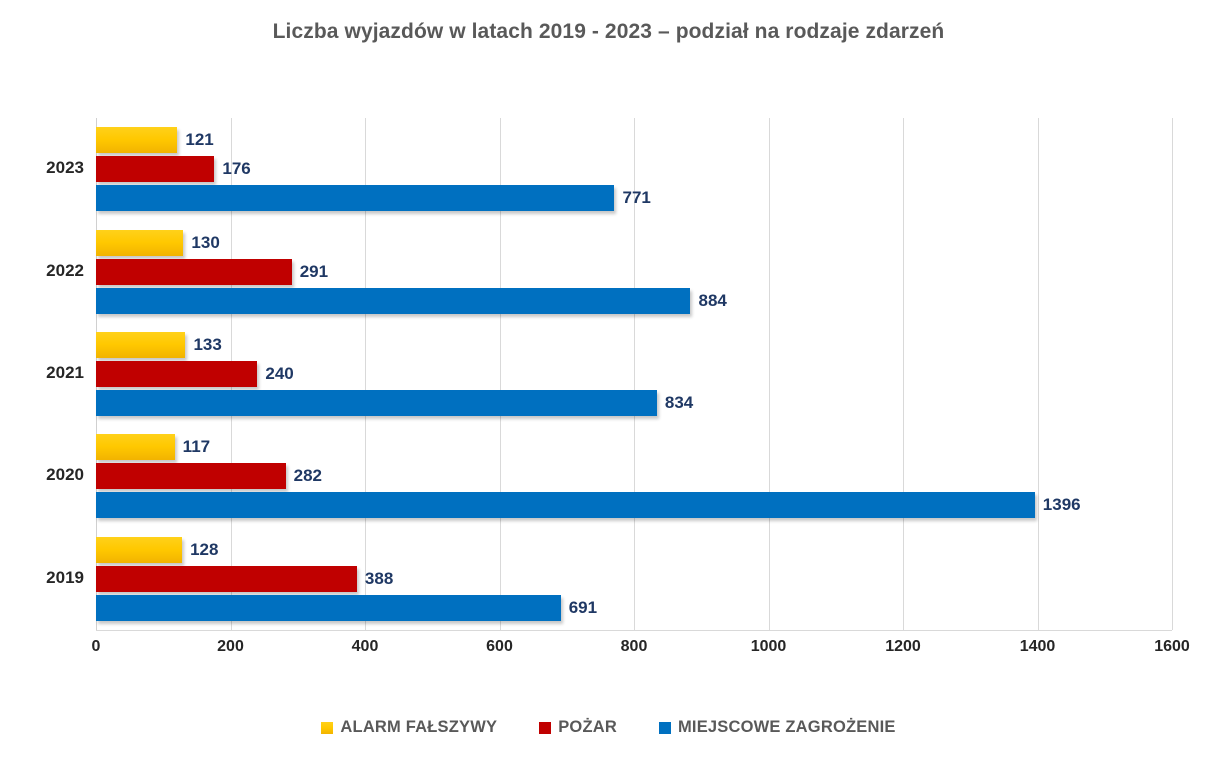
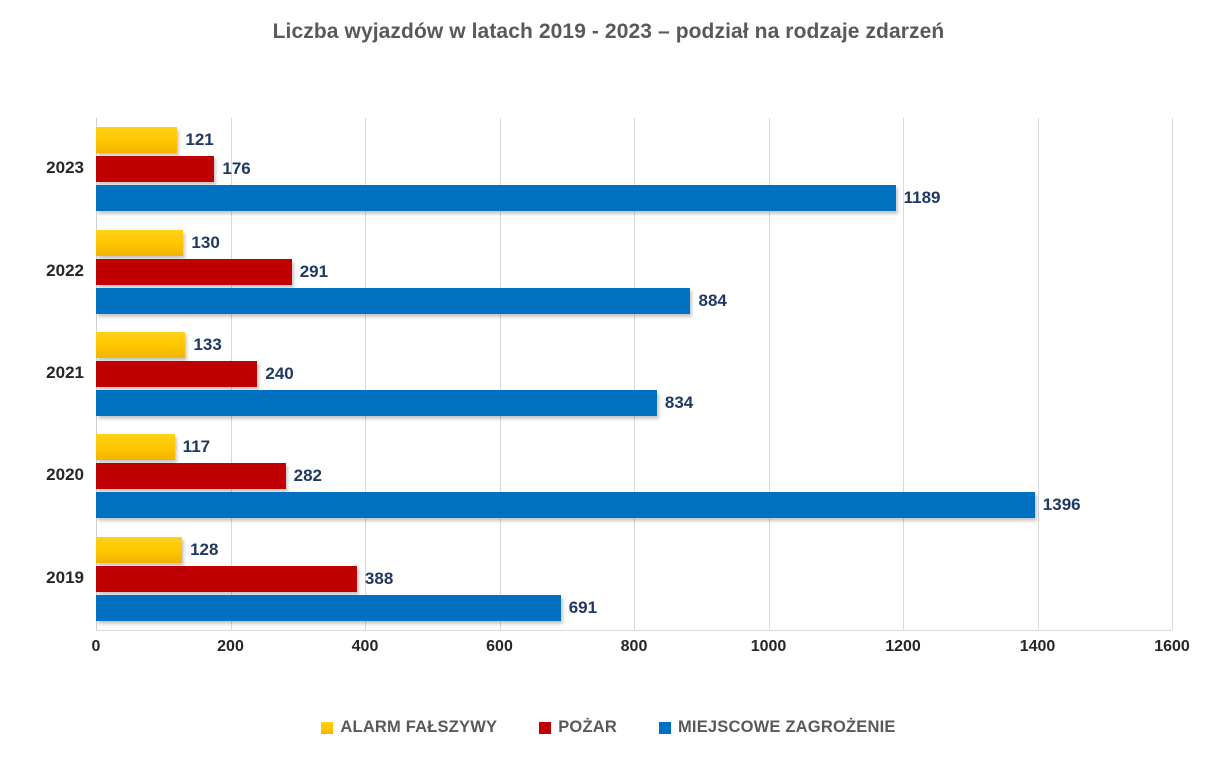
MIEJSCOWE ZAGROŻENIE/2023: 771 -> 1189
